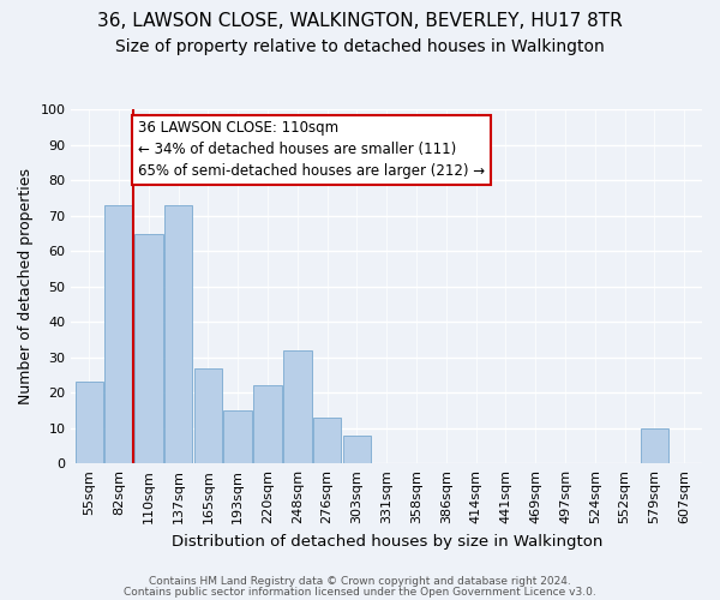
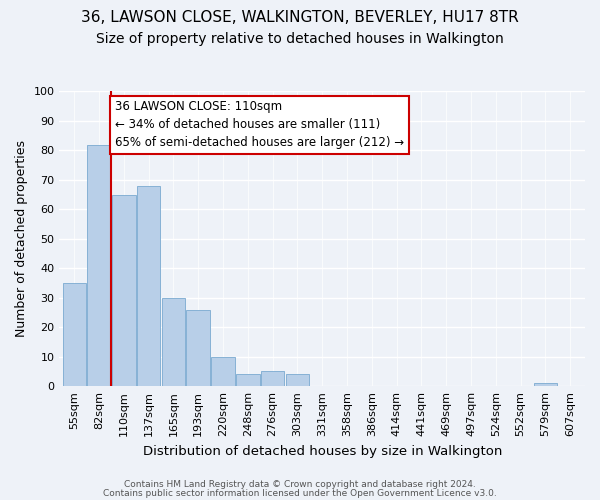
55sqm: 23 -> 35
82sqm: 73 -> 82
137sqm: 73 -> 68
165sqm: 27 -> 30
193sqm: 15 -> 26
220sqm: 22 -> 10
248sqm: 32 -> 4
276sqm: 13 -> 5
303sqm: 8 -> 4
579sqm: 10 -> 1
